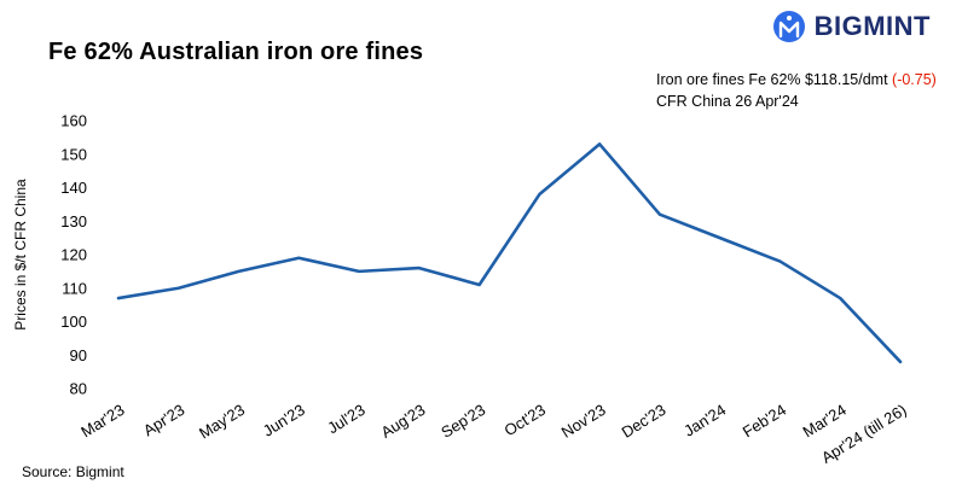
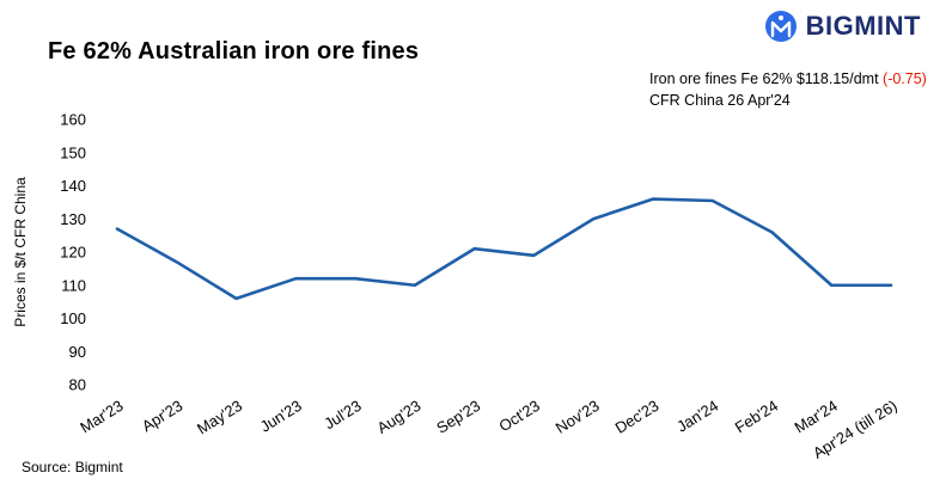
Mar'23: 107 -> 127
Apr'23: 110 -> 117
May'23: 115 -> 106
Jun'23: 119 -> 112
Jul'23: 115 -> 112
Aug'23: 116 -> 110
Sep'23: 111 -> 121
Oct'23: 138 -> 119
Nov'23: 153 -> 130
Dec'23: 132 -> 136
Jan'24: 125 -> 136
Feb'24: 118 -> 126
Mar'24: 107 -> 110
Apr'24 (till 26): 88 -> 110
